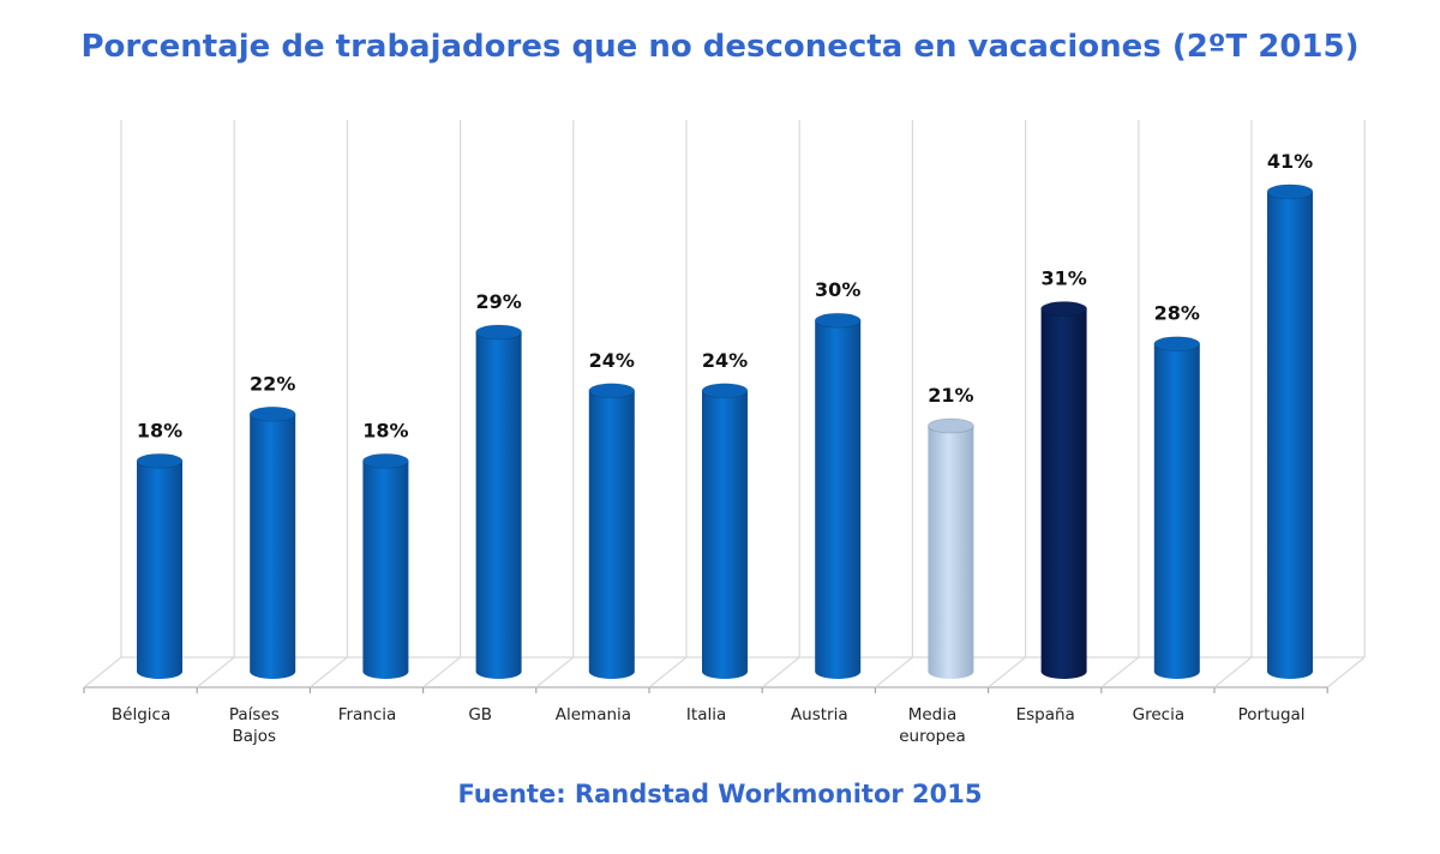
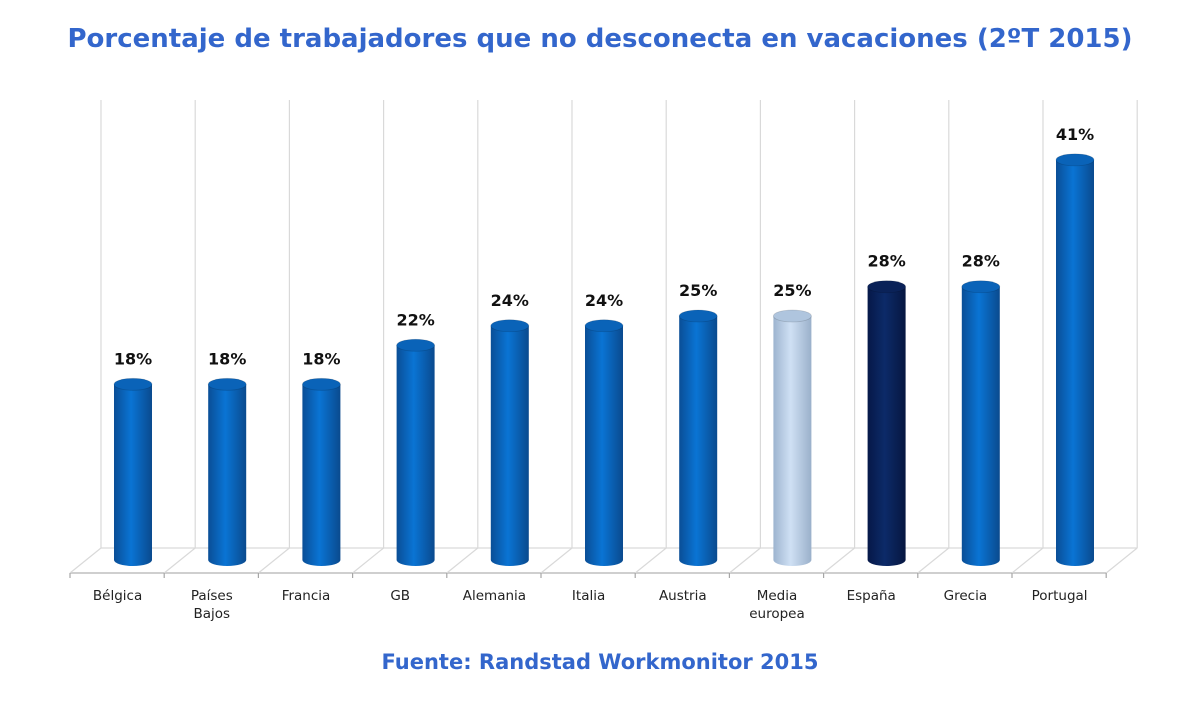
Países Bajos: 22% -> 18%
GB: 29% -> 22%
Austria: 30% -> 25%
Media europea: 21% -> 25%
España: 31% -> 28%
